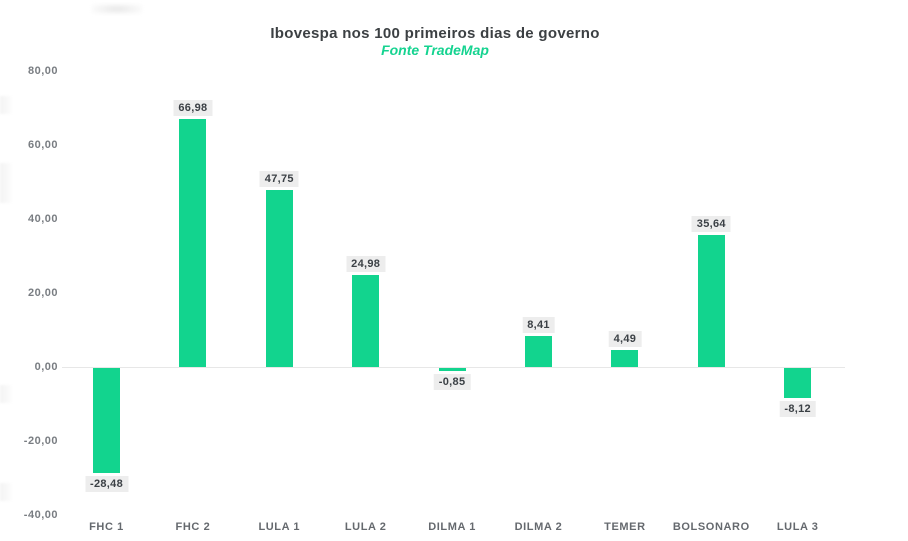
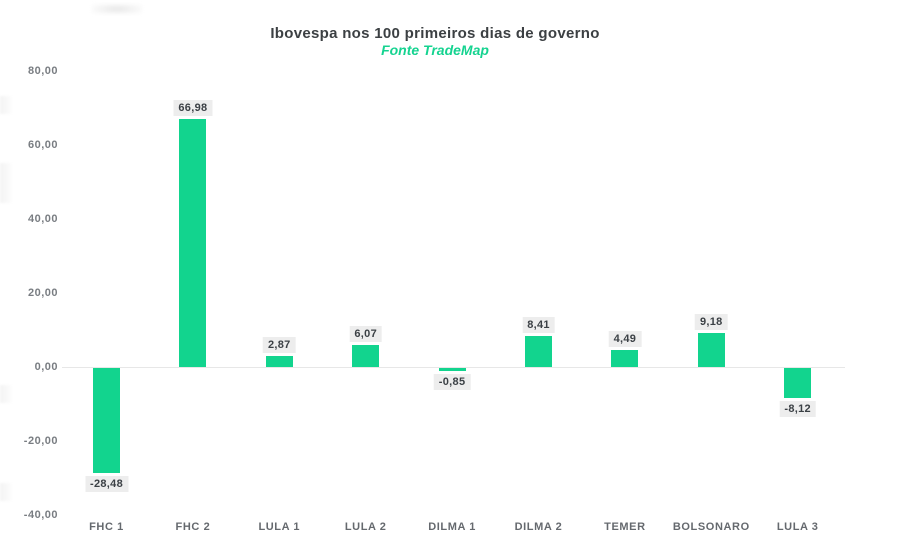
LULA 1: 47,75 -> 2,87
LULA 2: 24,98 -> 6,07
BOLSONARO: 35,64 -> 9,18
